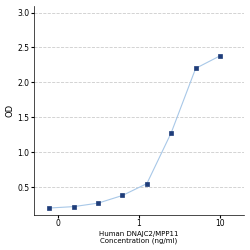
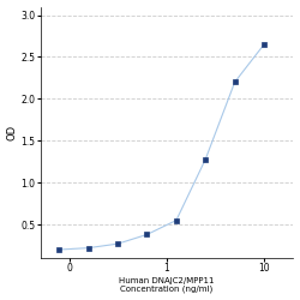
10: 2.38 -> 2.65
